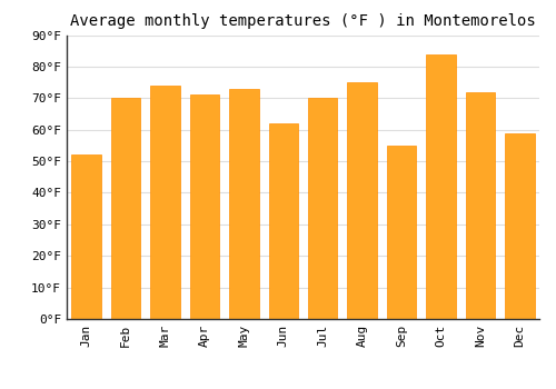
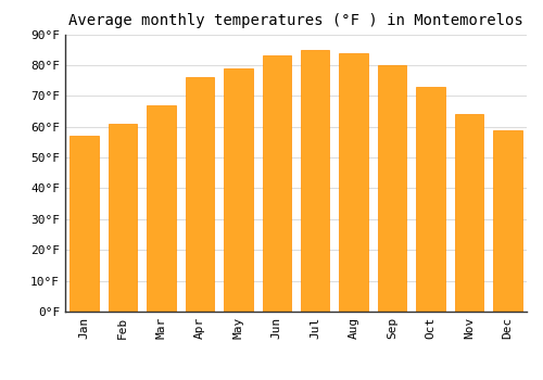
Jan: 52°F -> 57°F
Feb: 70°F -> 61°F
Mar: 74°F -> 67°F
Apr: 71°F -> 76°F
May: 73°F -> 79°F
Jun: 62°F -> 83°F
Jul: 70°F -> 85°F
Aug: 75°F -> 84°F
Sep: 55°F -> 80°F
Oct: 84°F -> 73°F
Nov: 72°F -> 64°F
